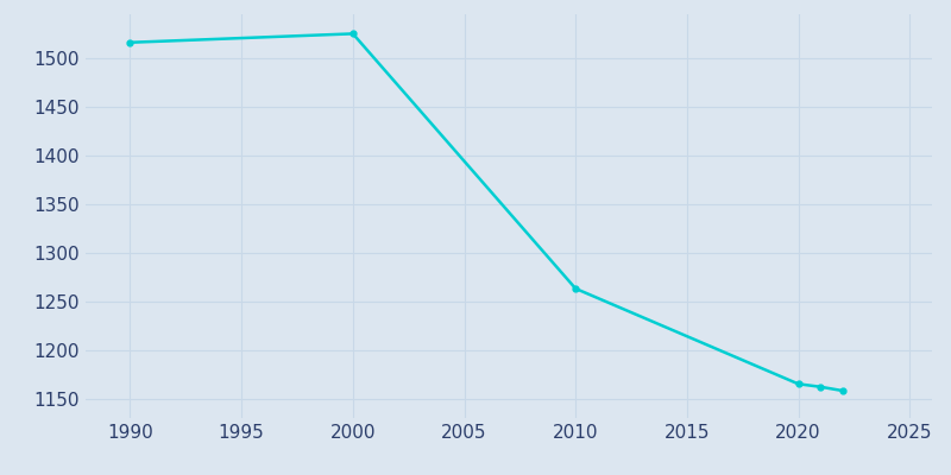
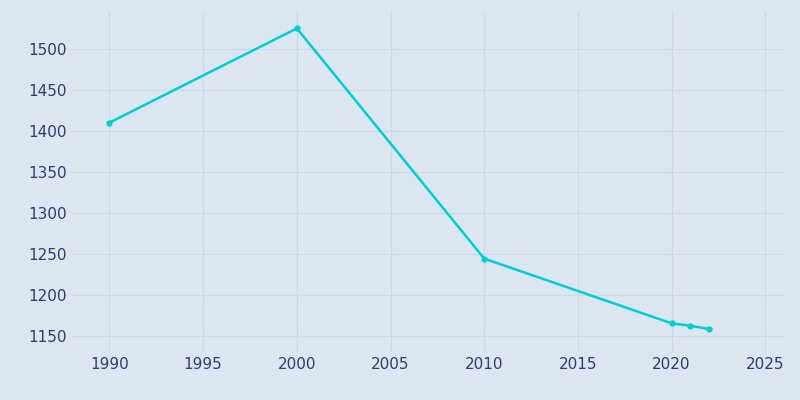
1990: 1516 -> 1410
2010: 1263 -> 1244
